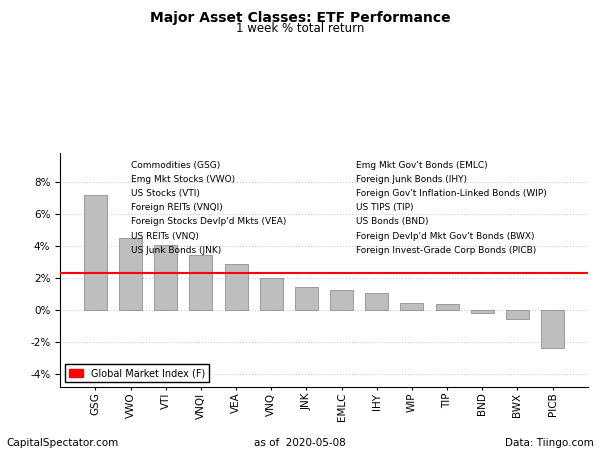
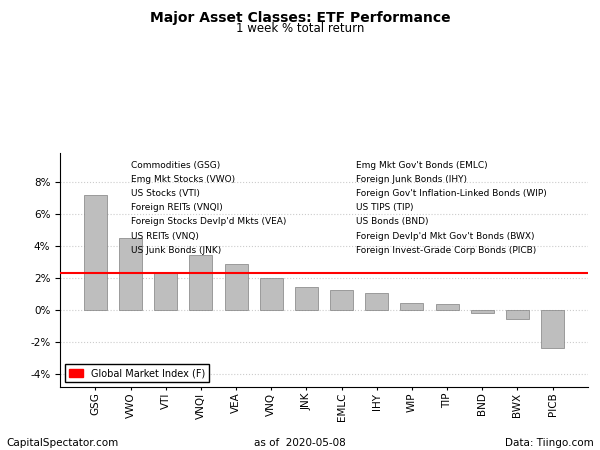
VTI: 4.0% -> 2.4%
